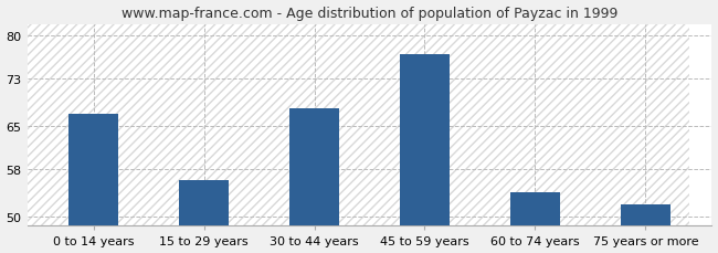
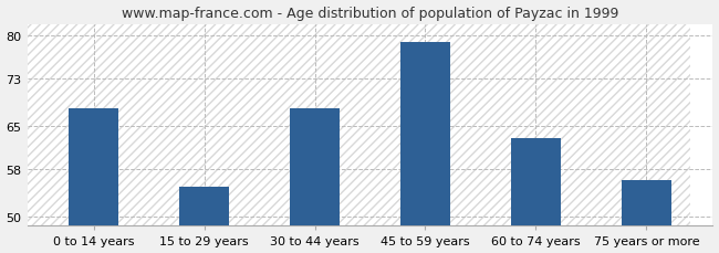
0 to 14 years: 67 -> 68
15 to 29 years: 56 -> 55
45 to 59 years: 77 -> 79
60 to 74 years: 54 -> 63
75 years or more: 52 -> 56
